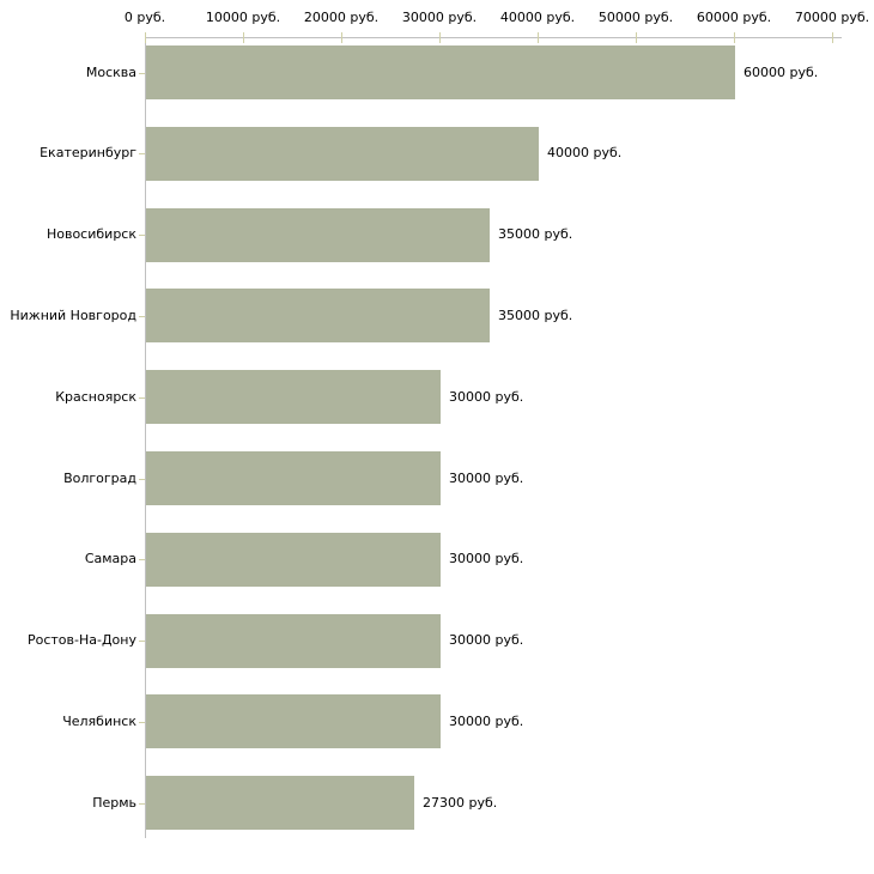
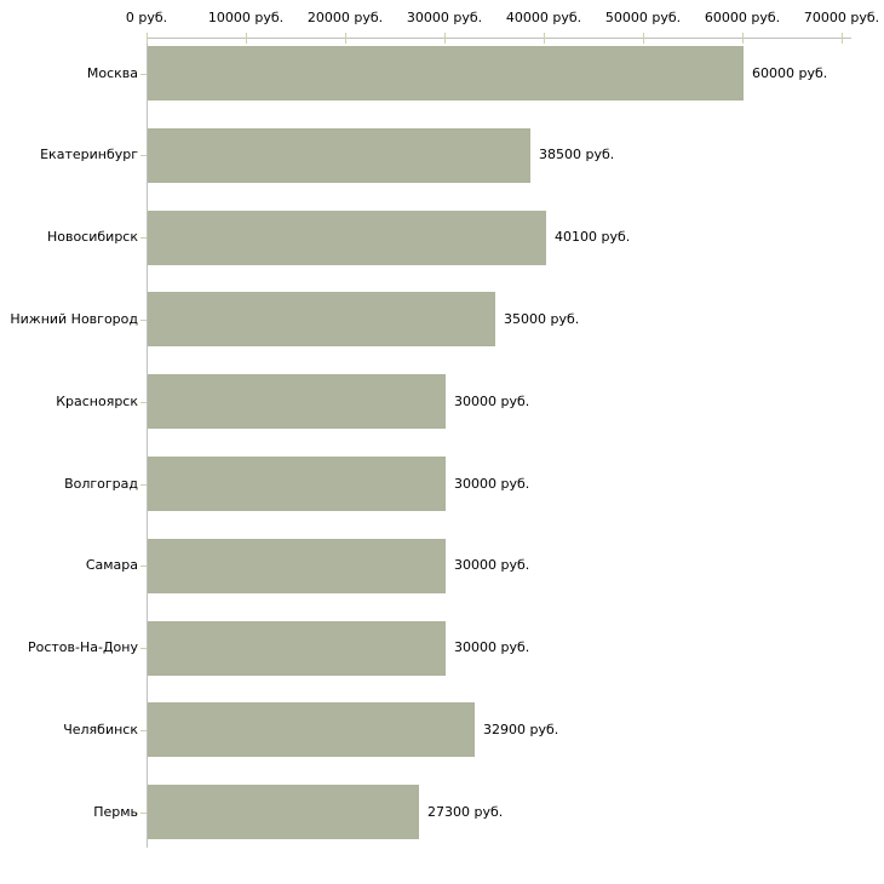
Екатеринбург: 40000 -> 38500
Новосибирск: 35000 -> 40100
Челябинск: 30000 -> 32900
